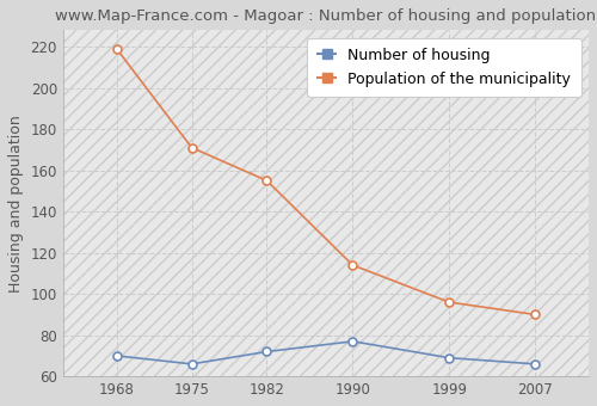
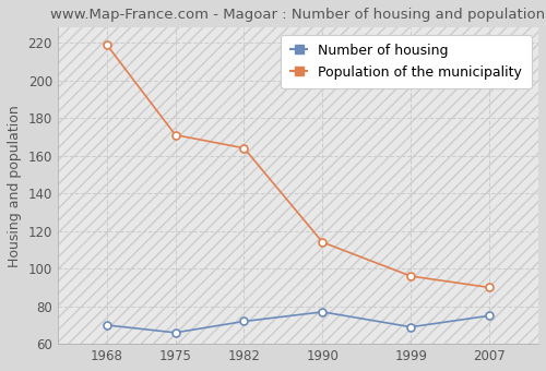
Population of the municipality/1982: 155 -> 164
Number of housing/2007: 66 -> 75
